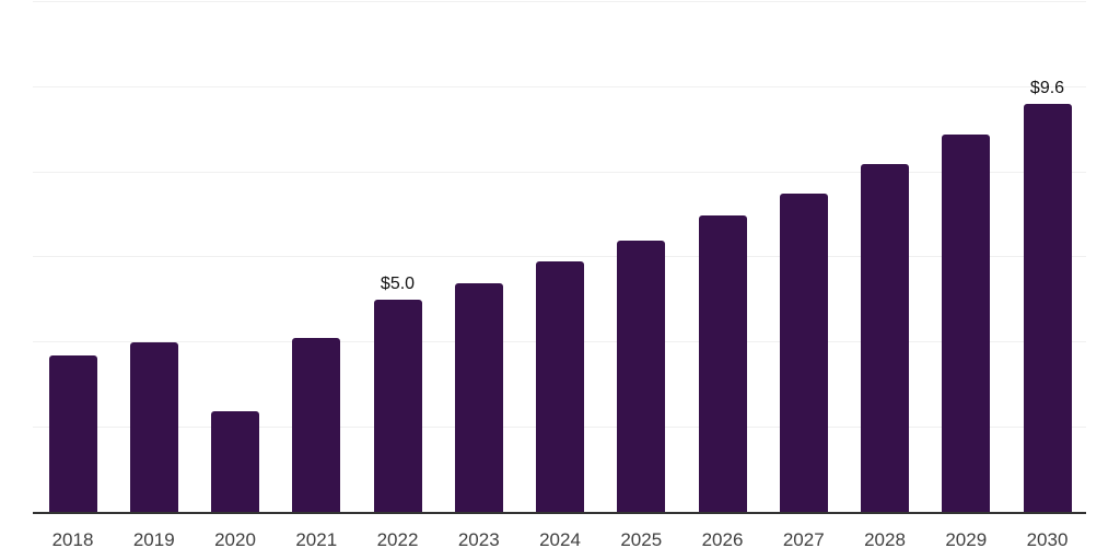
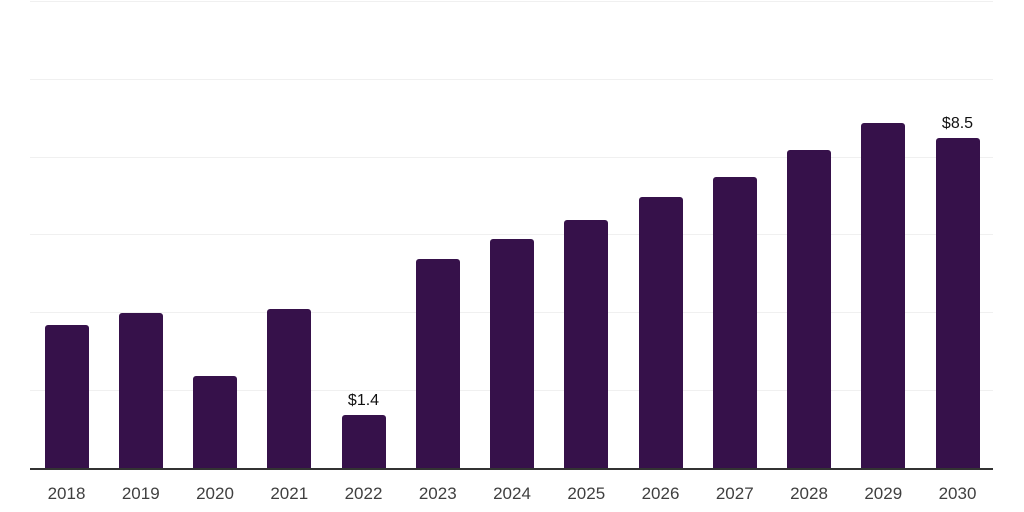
2022: $5.0 -> $1.4
2030: $9.6 -> $8.5
